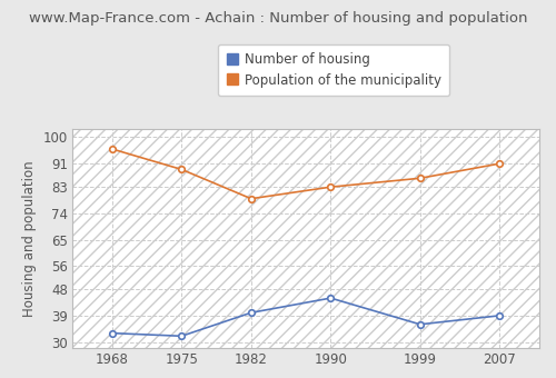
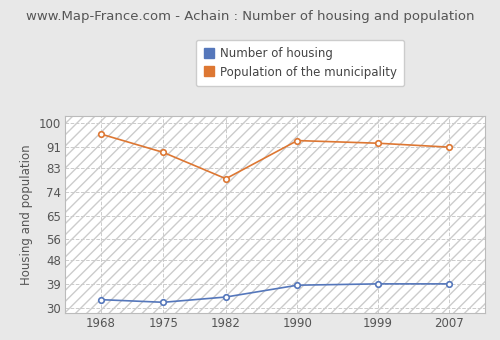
Number of housing/1982: 40.0 -> 34.0
Number of housing/1990: 45.0 -> 38.5
Population of the municipality/1990: 83.0 -> 93.5
Number of housing/1999: 36.0 -> 39.0
Population of the municipality/1999: 86.0 -> 92.5
